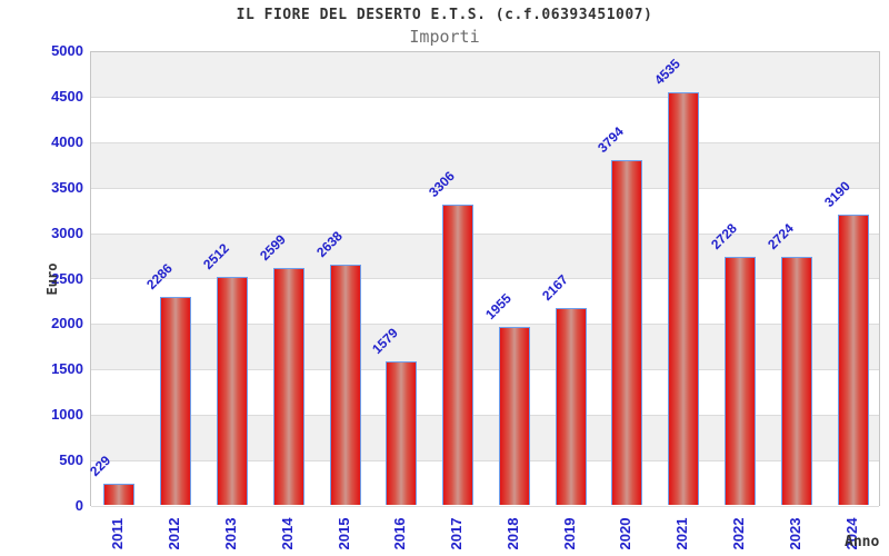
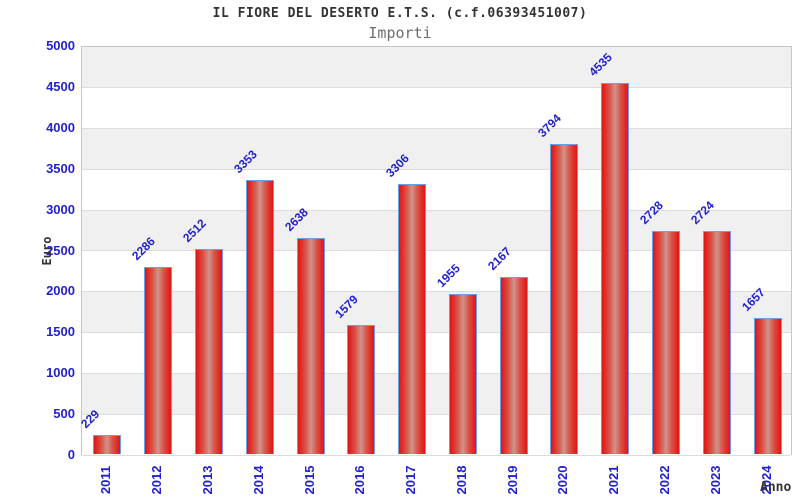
2014: 2599 -> 3353
2024: 3190 -> 1657
